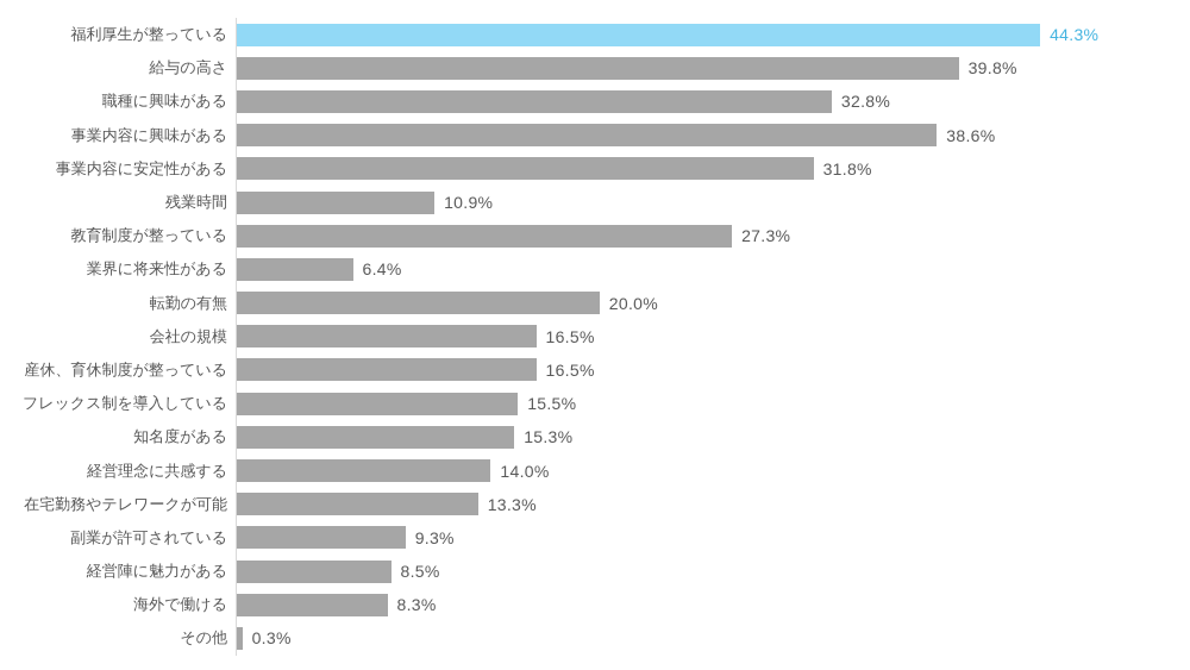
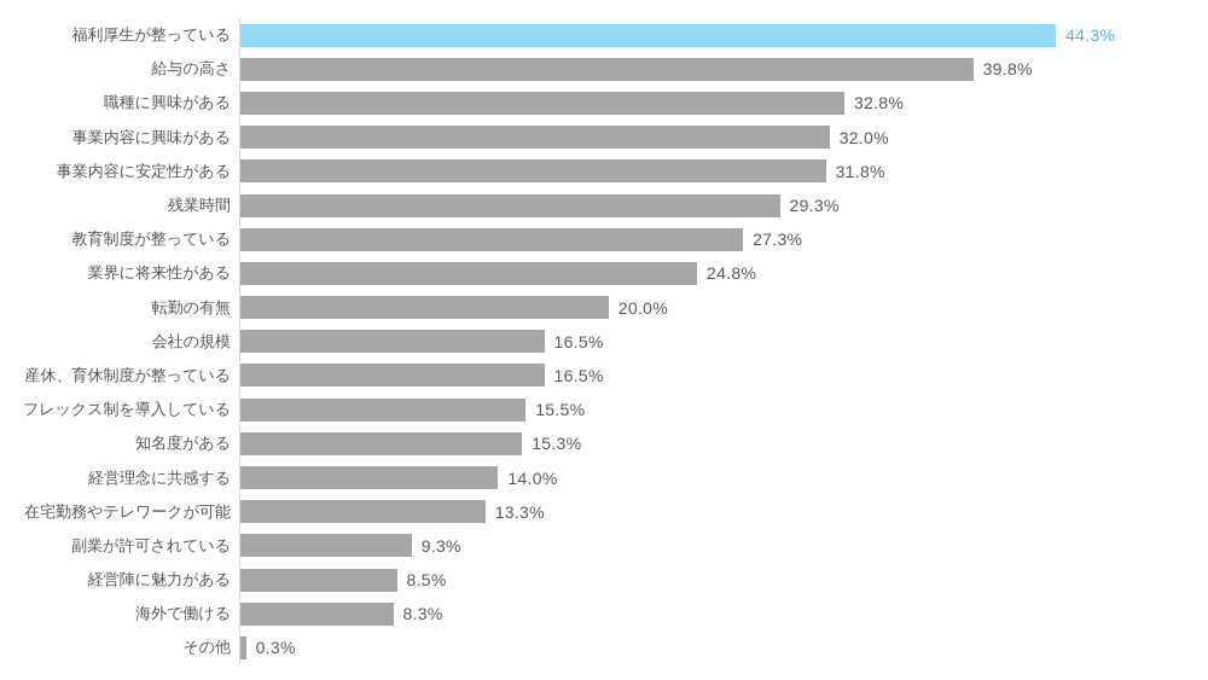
事業内容に興味がある: 38.6% -> 32.0%
残業時間: 10.9% -> 29.3%
業界に将来性がある: 6.4% -> 24.8%
